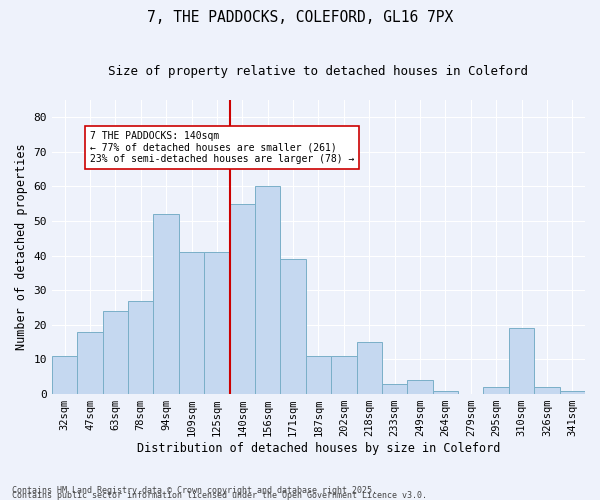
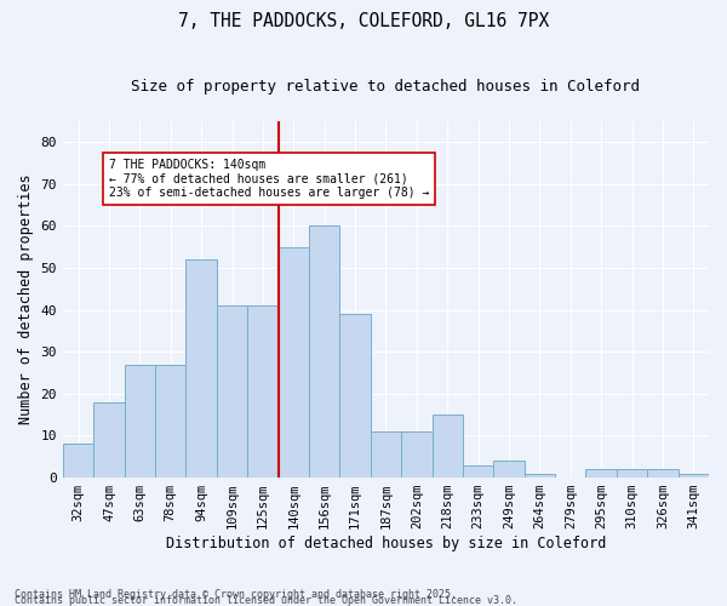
32sqm: 11 -> 8
63sqm: 24 -> 27
310sqm: 19 -> 2
